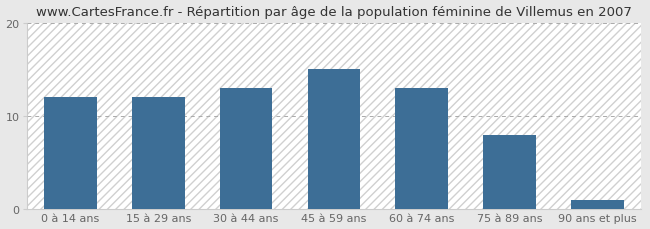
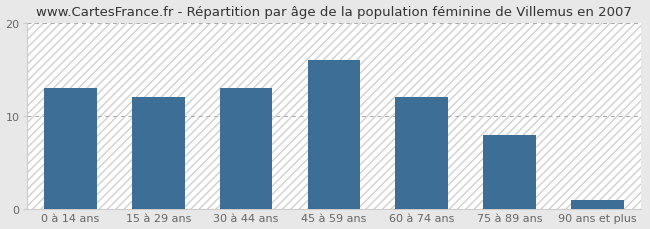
0 à 14 ans: 12 -> 13
45 à 59 ans: 15 -> 16
60 à 74 ans: 13 -> 12
